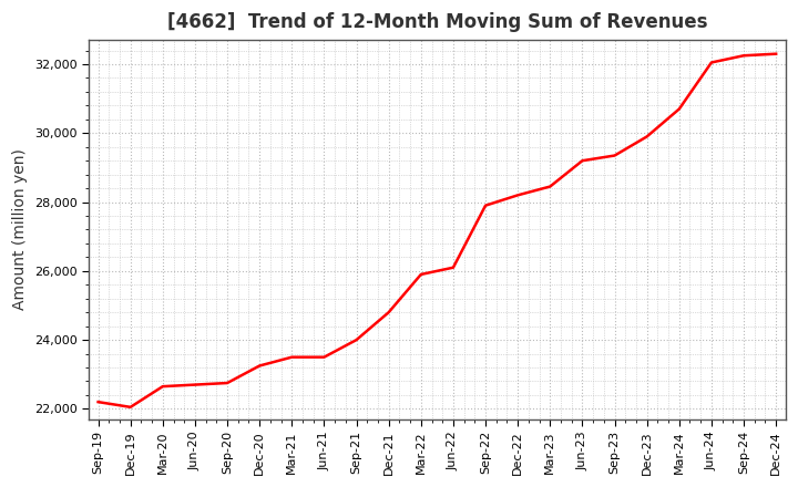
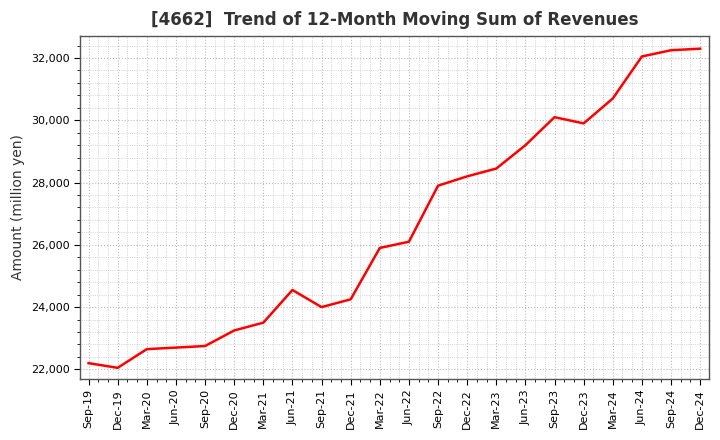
Jun-21: 23,500 -> 24,550
Dec-21: 24,800 -> 24,250
Sep-23: 29,350 -> 30,100
